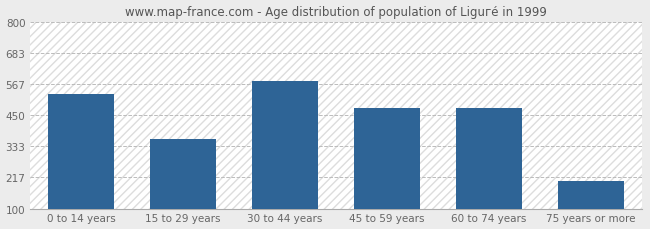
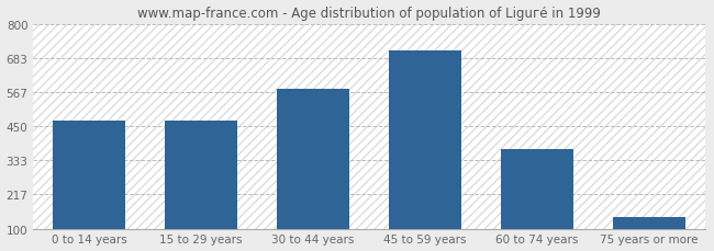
0 to 14 years: 530 -> 470
15 to 29 years: 360 -> 469
45 to 59 years: 475 -> 710
60 to 74 years: 475 -> 370
75 years or more: 205 -> 140
